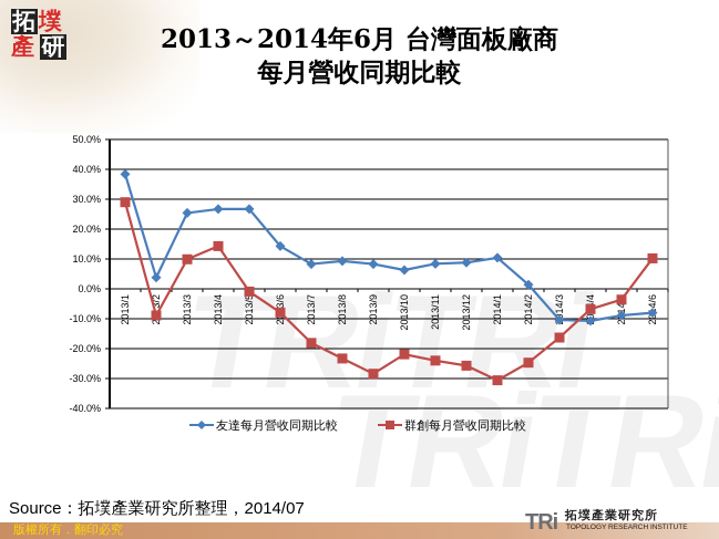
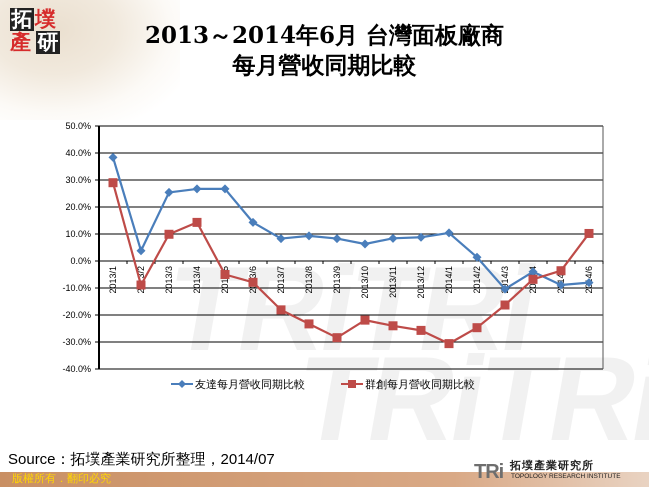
群創每月營收同期比較/2013/5: -1% -> -5%
友達每月營收同期比較/2014/4: -11% -> -4%
